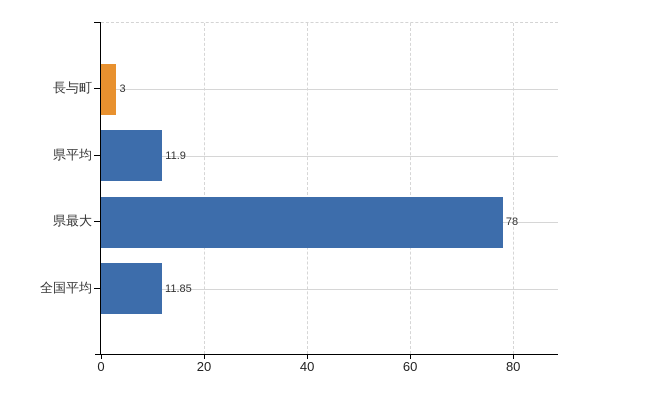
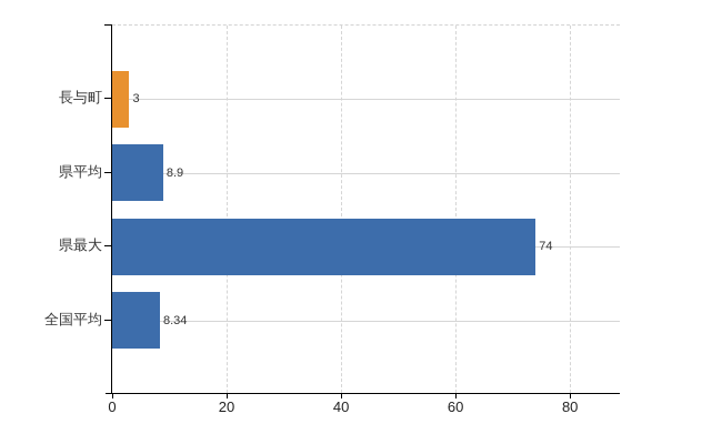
県平均: 11.9 -> 8.9
県最大: 78 -> 74
全国平均: 11.85 -> 8.34
